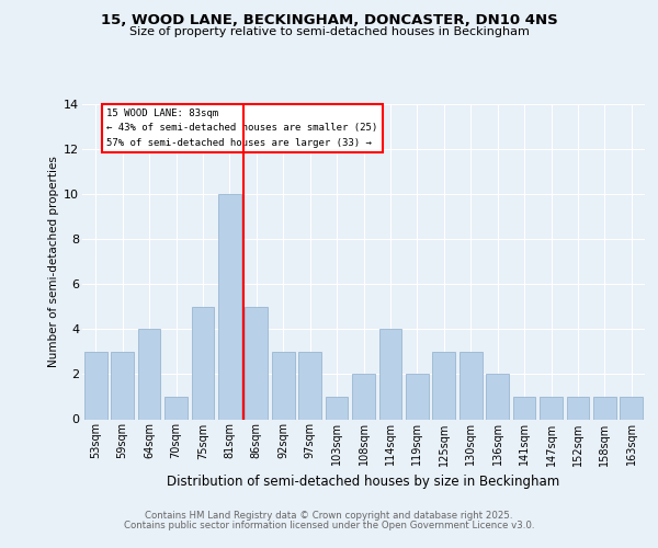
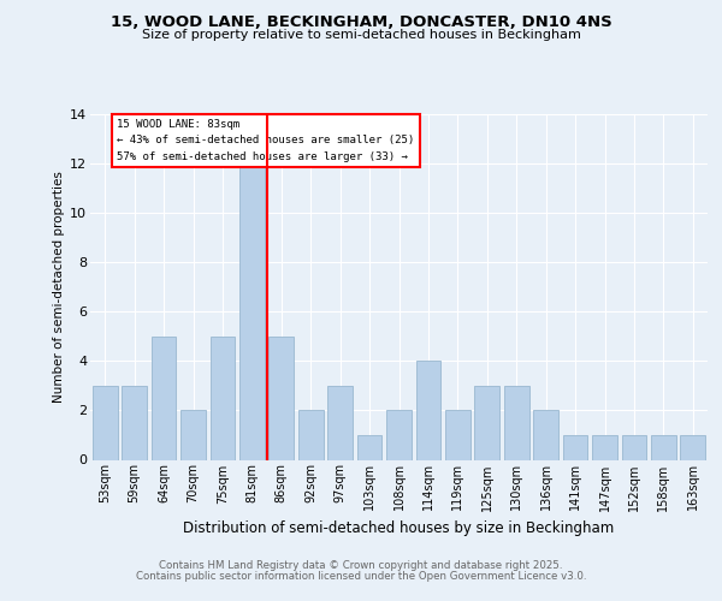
64sqm: 4 -> 5
70sqm: 1 -> 2
81sqm: 10 -> 12
92sqm: 3 -> 2
